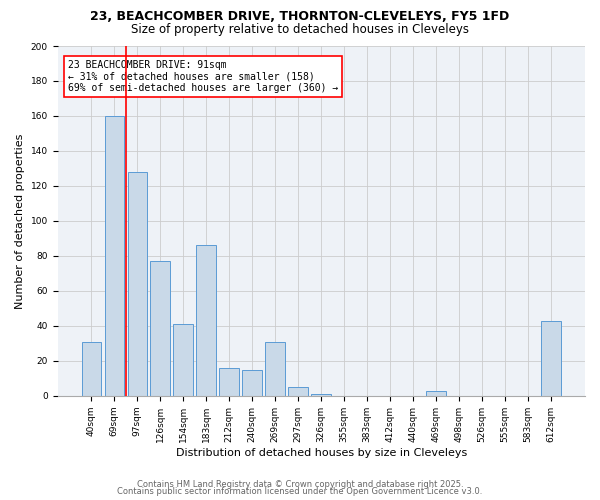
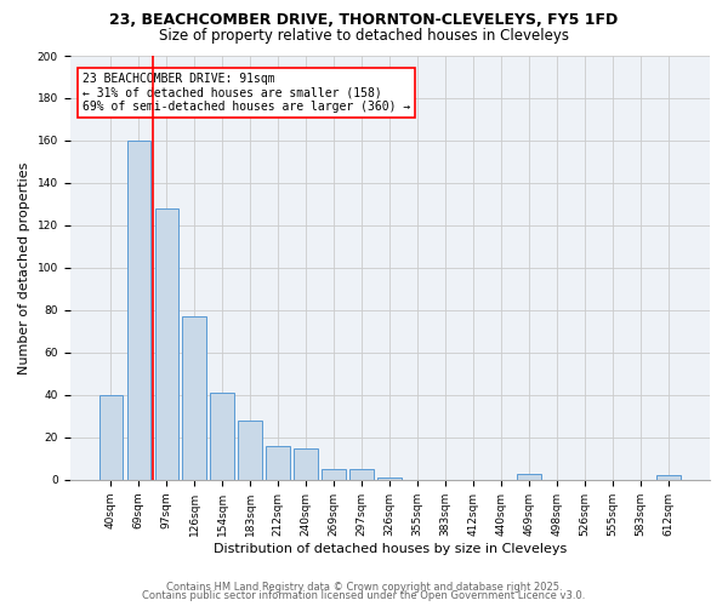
40sqm: 31 -> 40
183sqm: 86 -> 28
269sqm: 31 -> 5
612sqm: 43 -> 2
